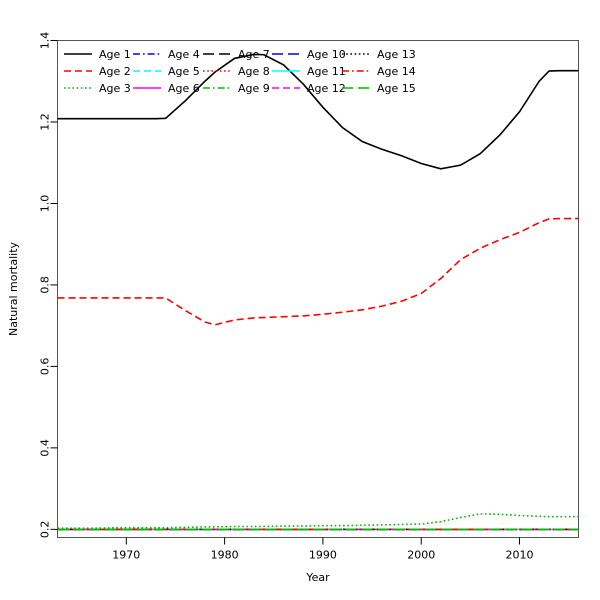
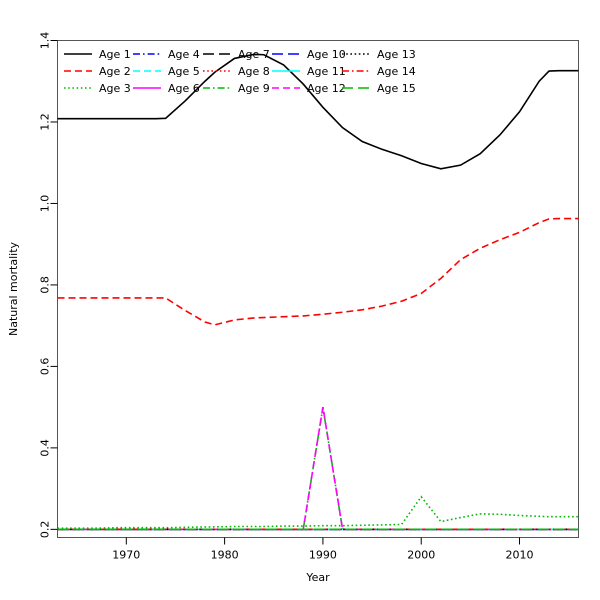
Age 9/1990: 0.2 -> 0.5
Age 12/1990: 0.2 -> 0.5
Age 3/2000: 0.21 -> 0.28
